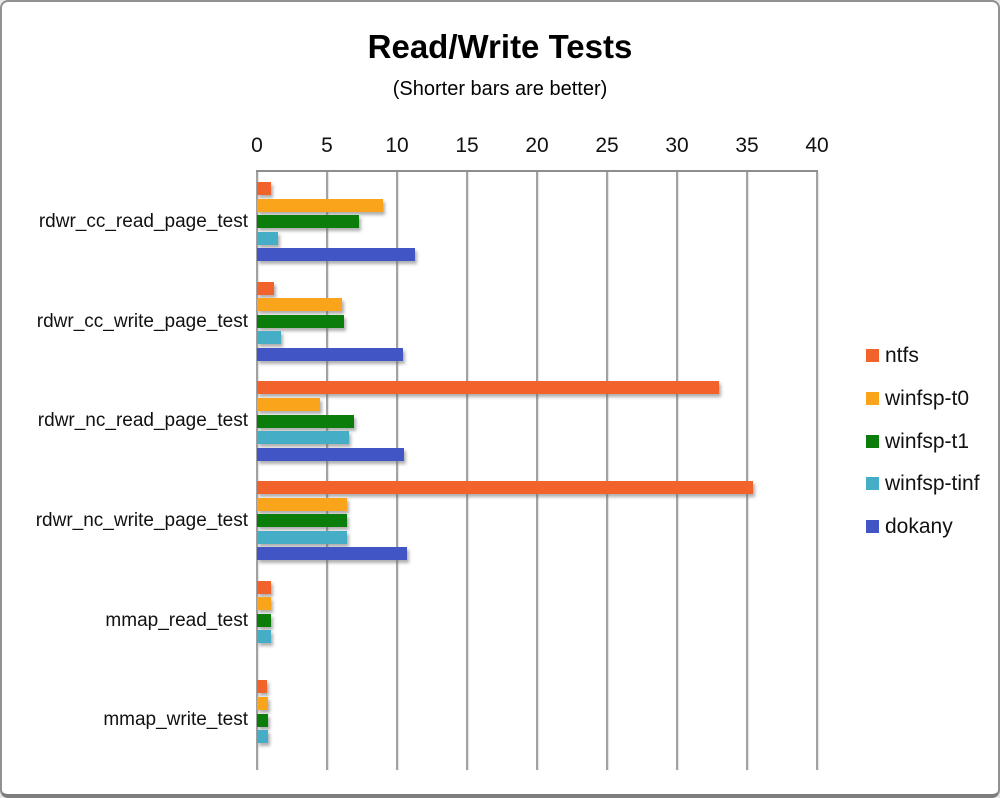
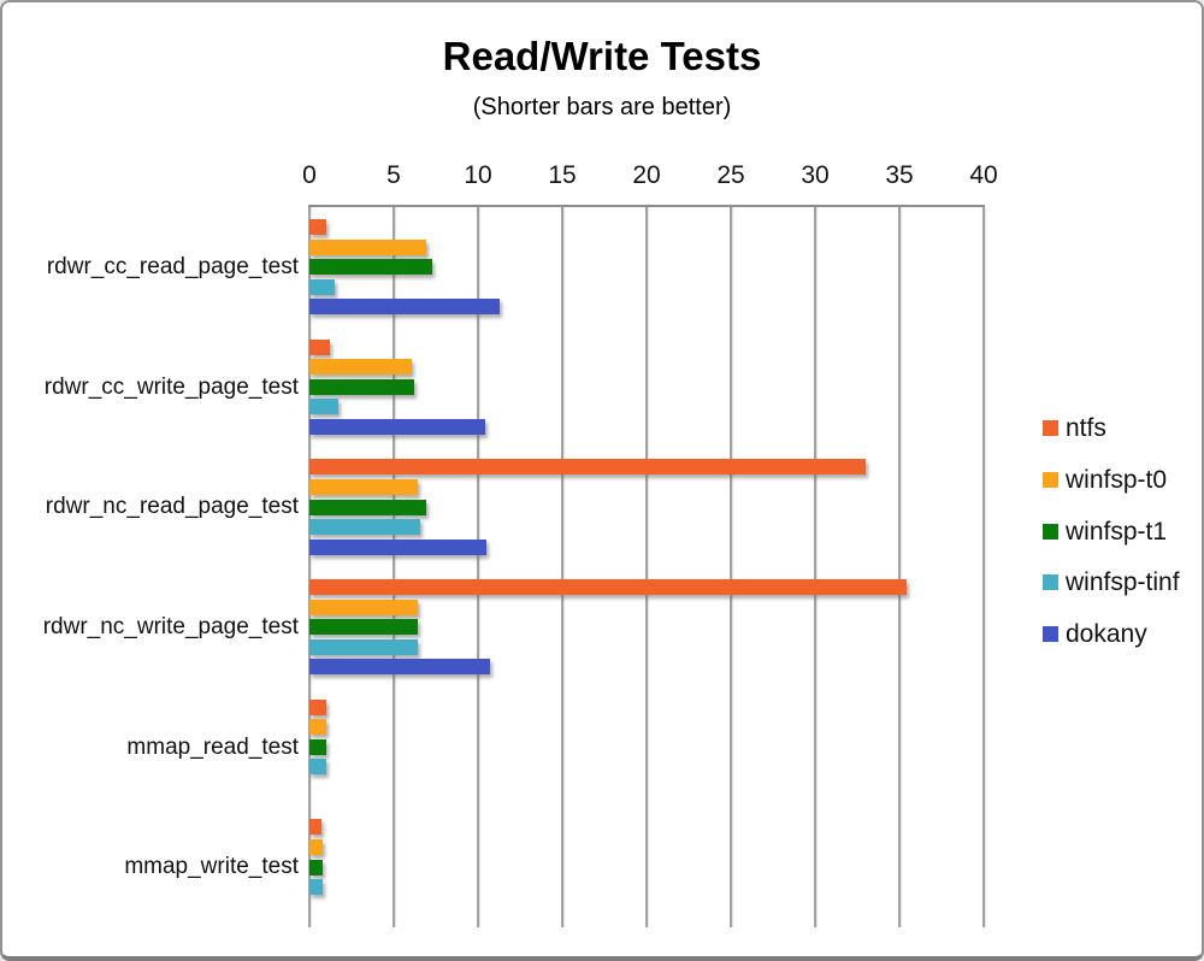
winfsp-t0/rdwr_cc_read_page_test: 9.0 -> 6.9
winfsp-t0/rdwr_nc_read_page_test: 4.5 -> 6.4
